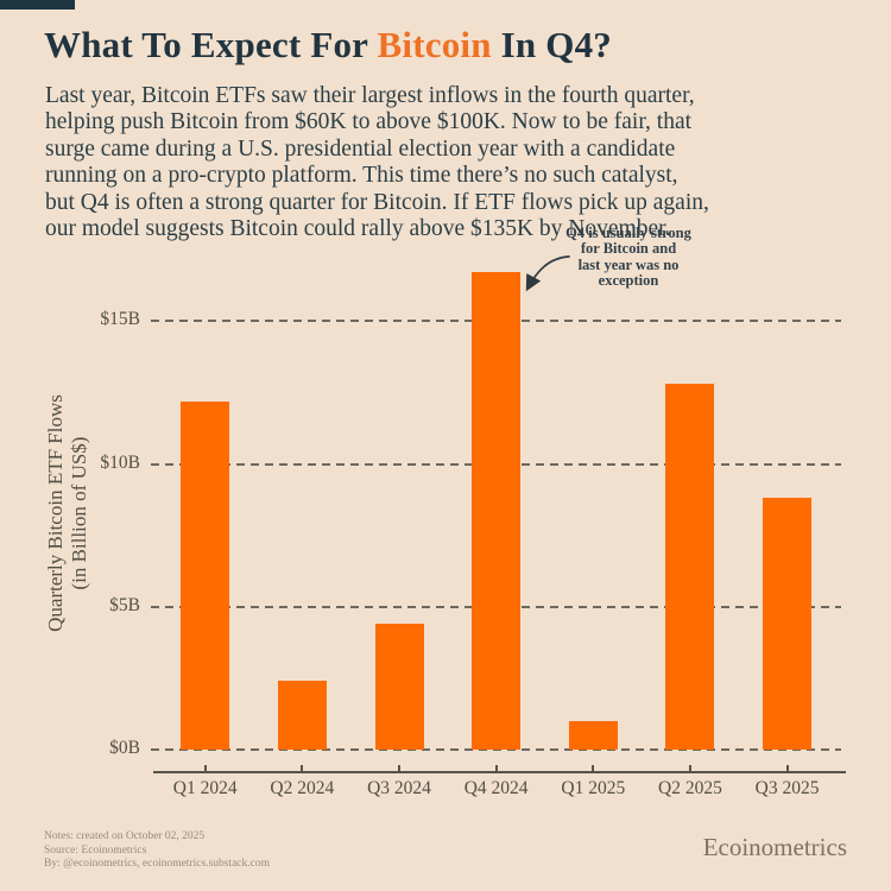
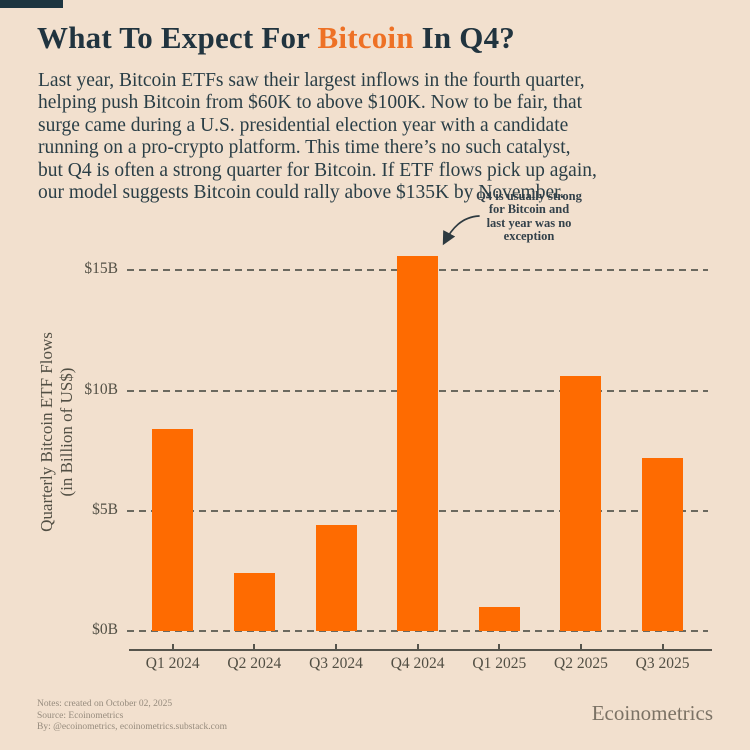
Q1 2024: $12.2B -> $8.4B
Q4 2024: $16.7B -> $15.6B
Q2 2025: $12.8B -> $10.6B
Q3 2025: $8.8B -> $7.2B
